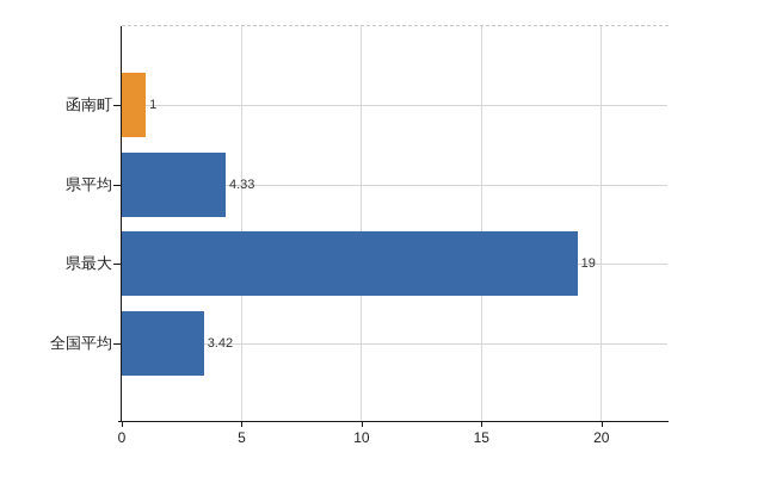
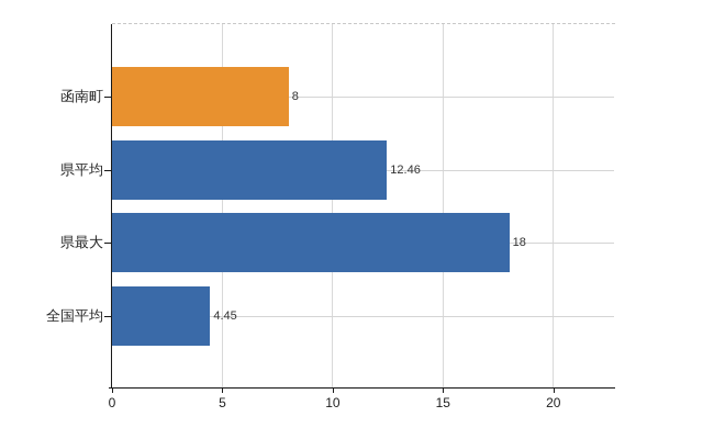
函南町: 1 -> 8
県平均: 4.33 -> 12.46
県最大: 19 -> 18
全国平均: 3.42 -> 4.45
